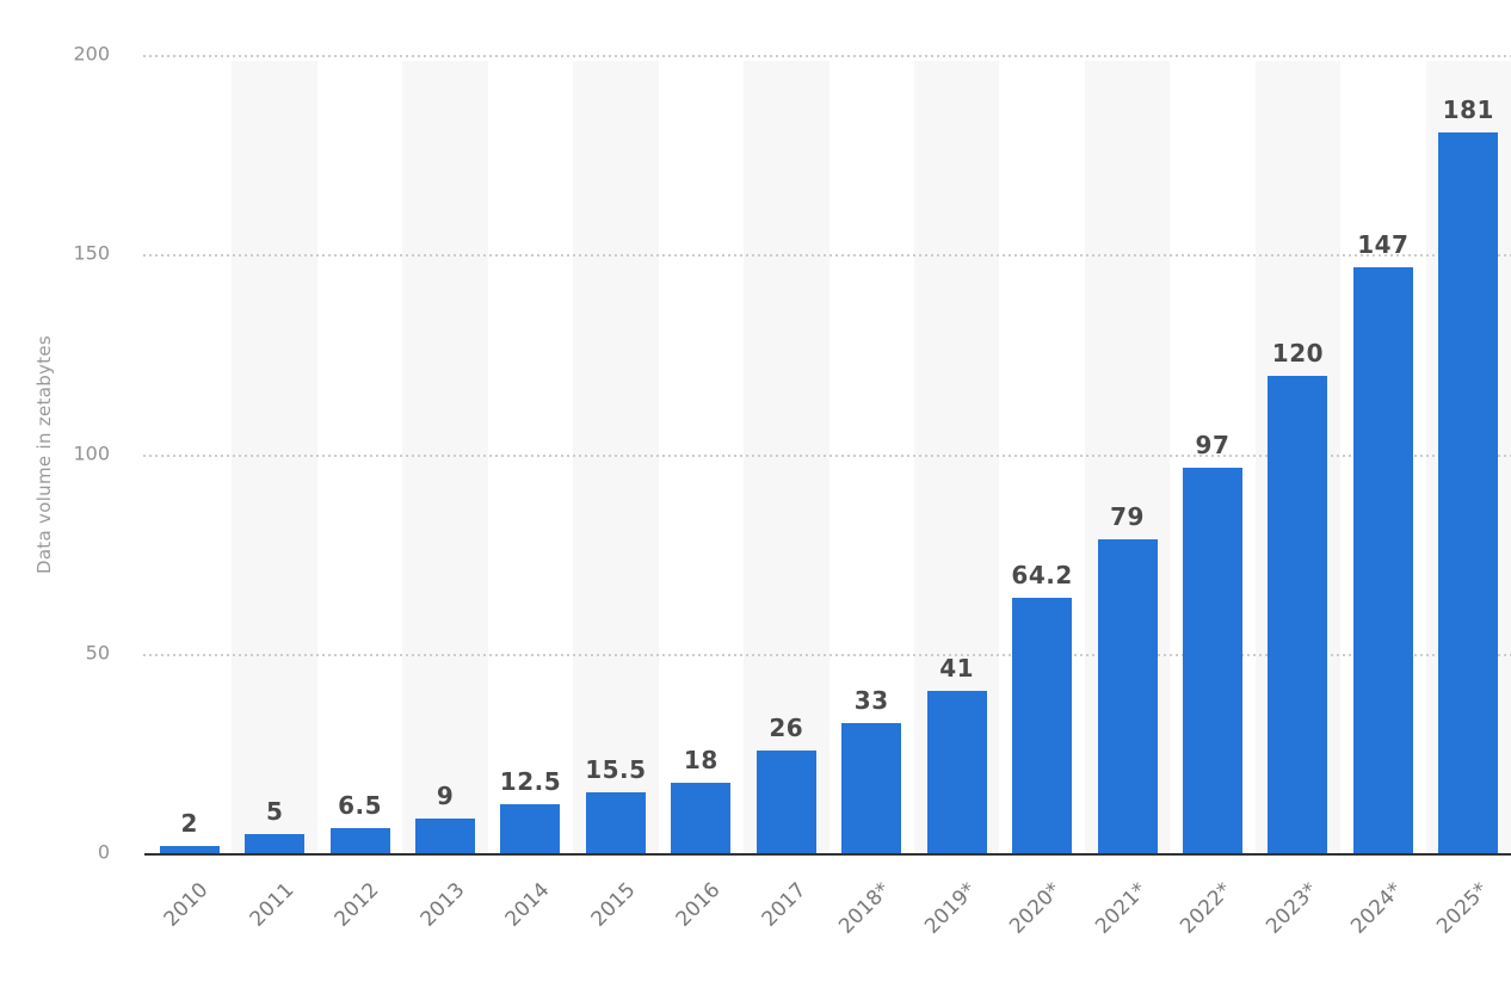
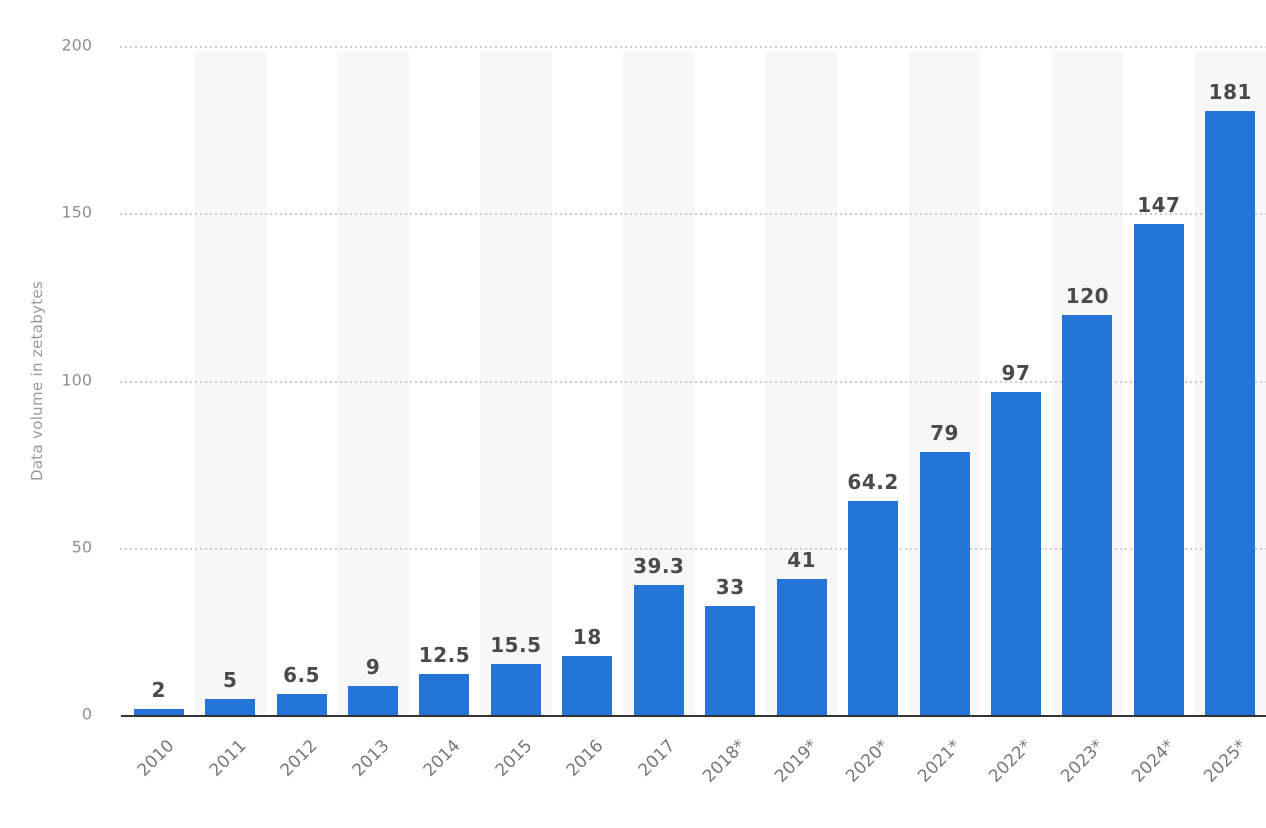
2017: 26 -> 39.3
